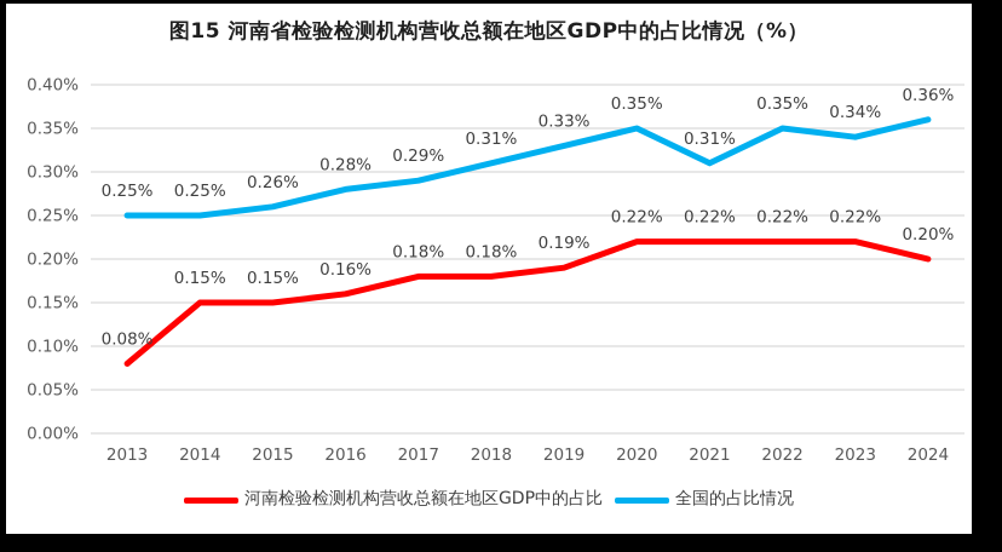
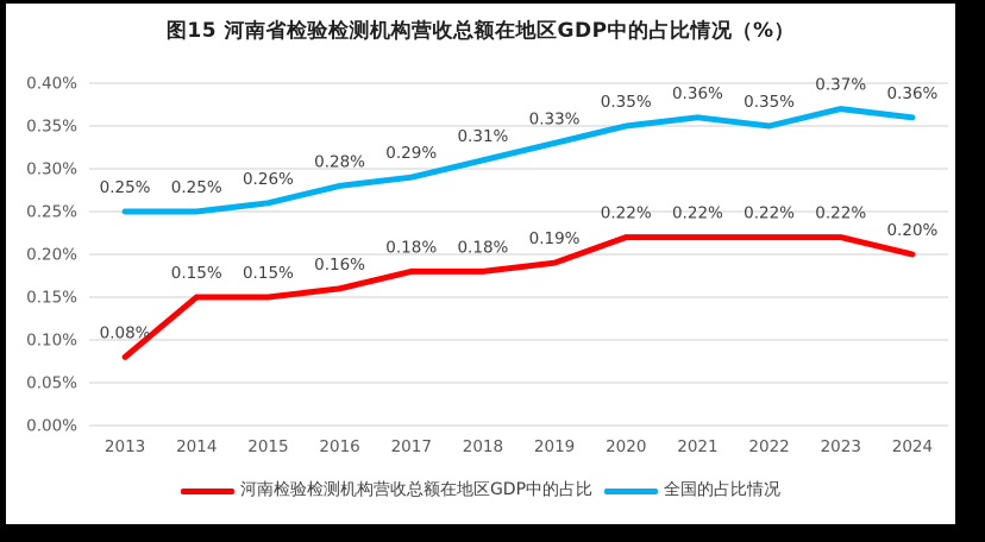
全国的占比情况/2021: 0.31% -> 0.36%
全国的占比情况/2023: 0.34% -> 0.37%
